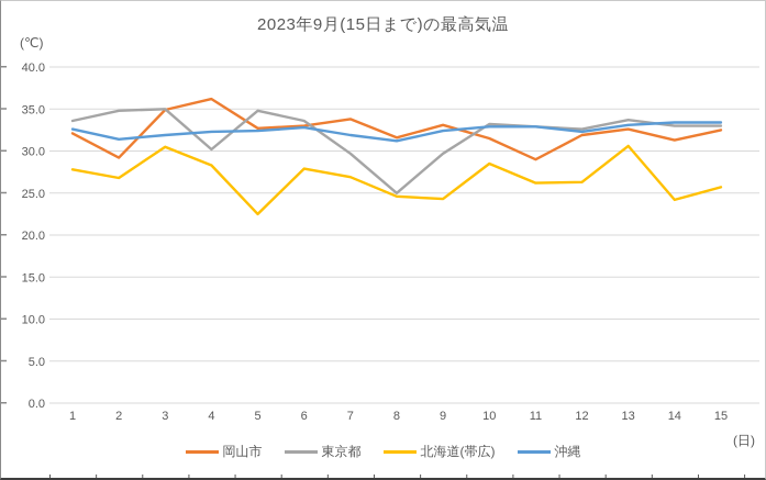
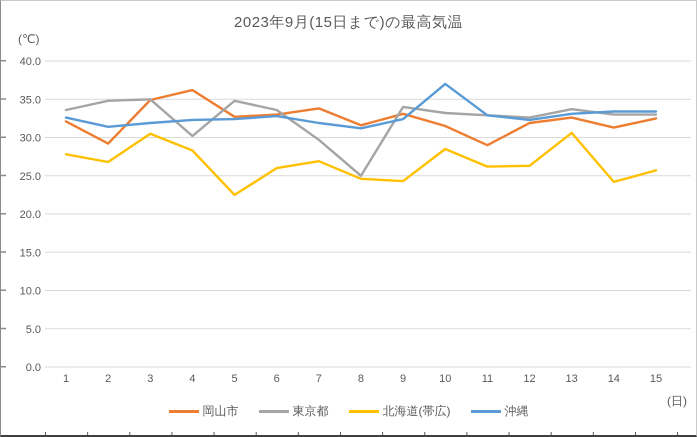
北海道(帯広)/6: 28 -> 26
東京都/9: 30 -> 34
沖縄/10: 33 -> 37
